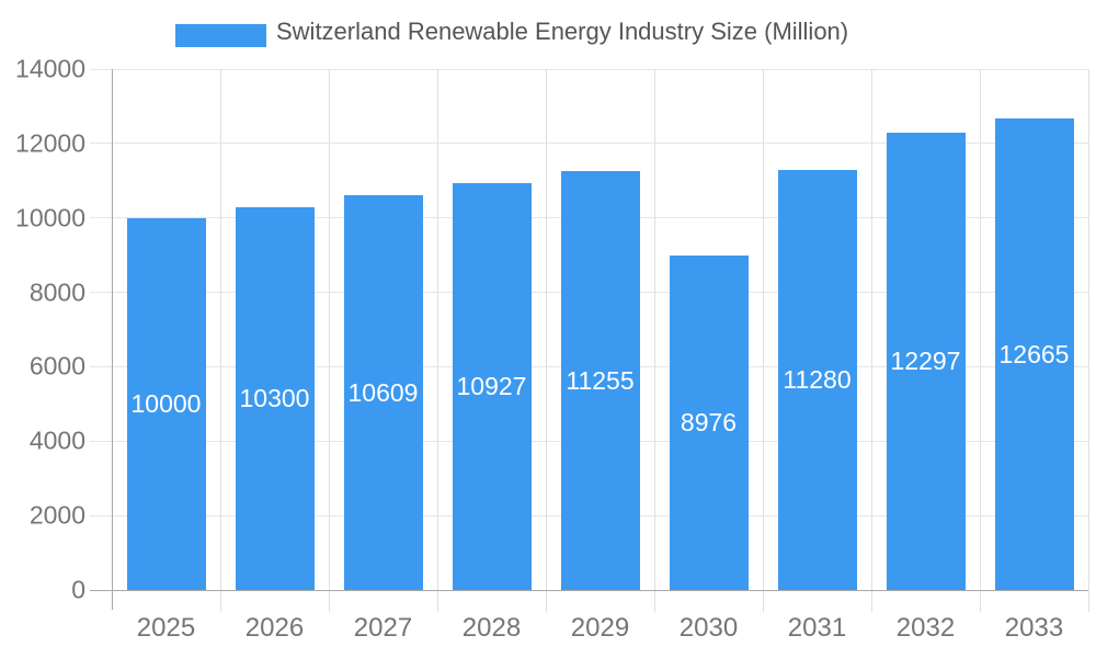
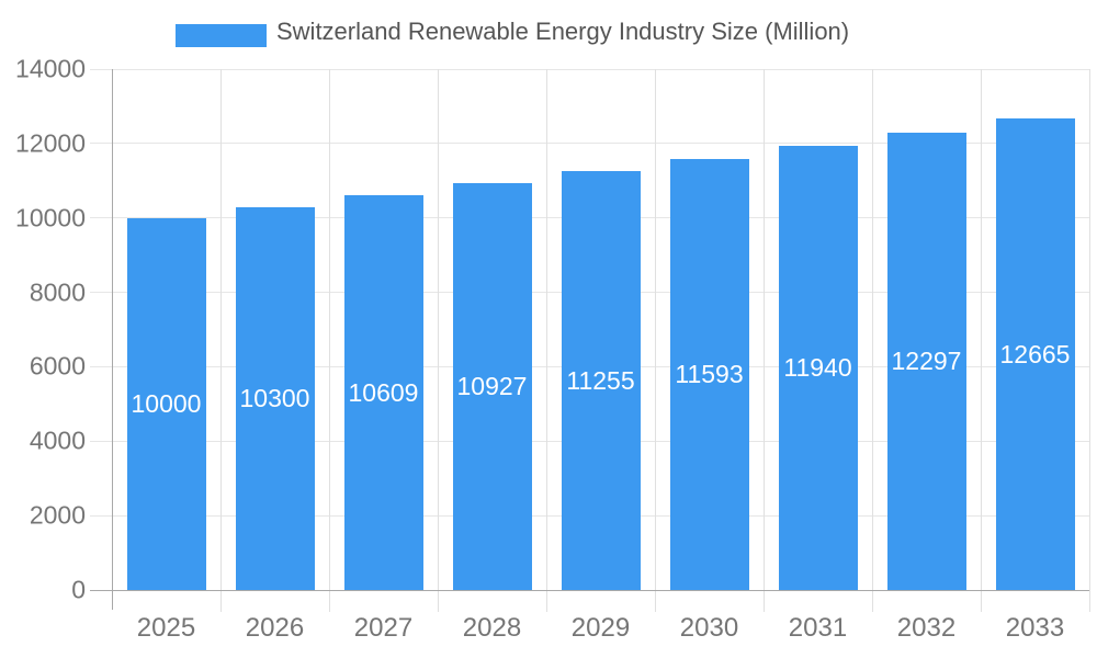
2030: 8976 -> 11593
2031: 11280 -> 11940
